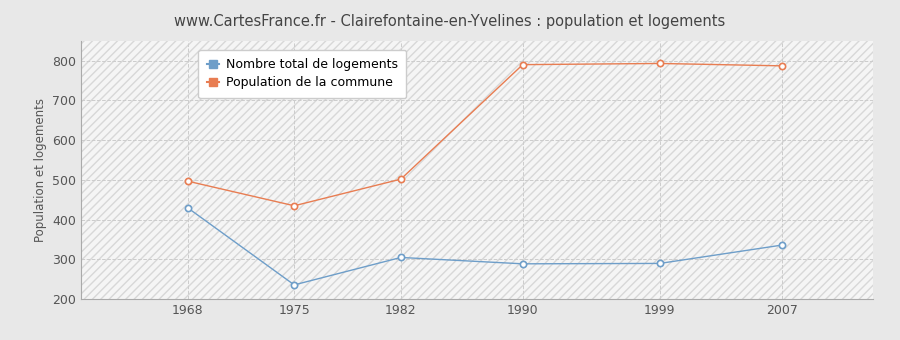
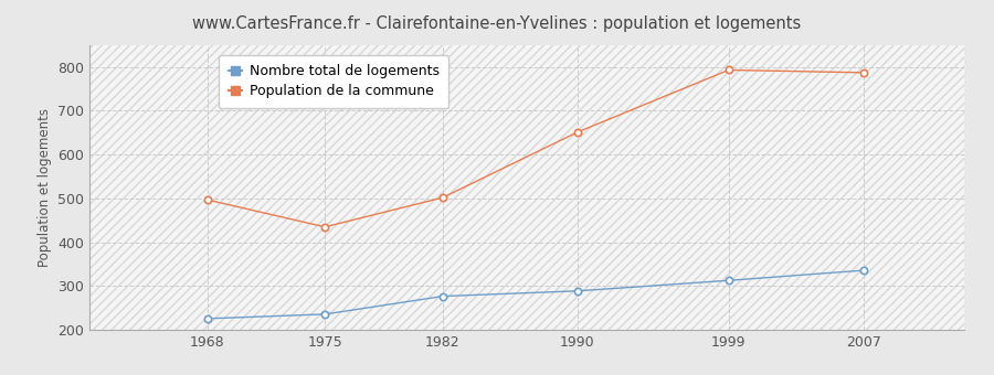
Nombre total de logements/1968: 430 -> 226
Nombre total de logements/1982: 305 -> 277
Population de la commune/1990: 790 -> 651
Nombre total de logements/1999: 290 -> 313
